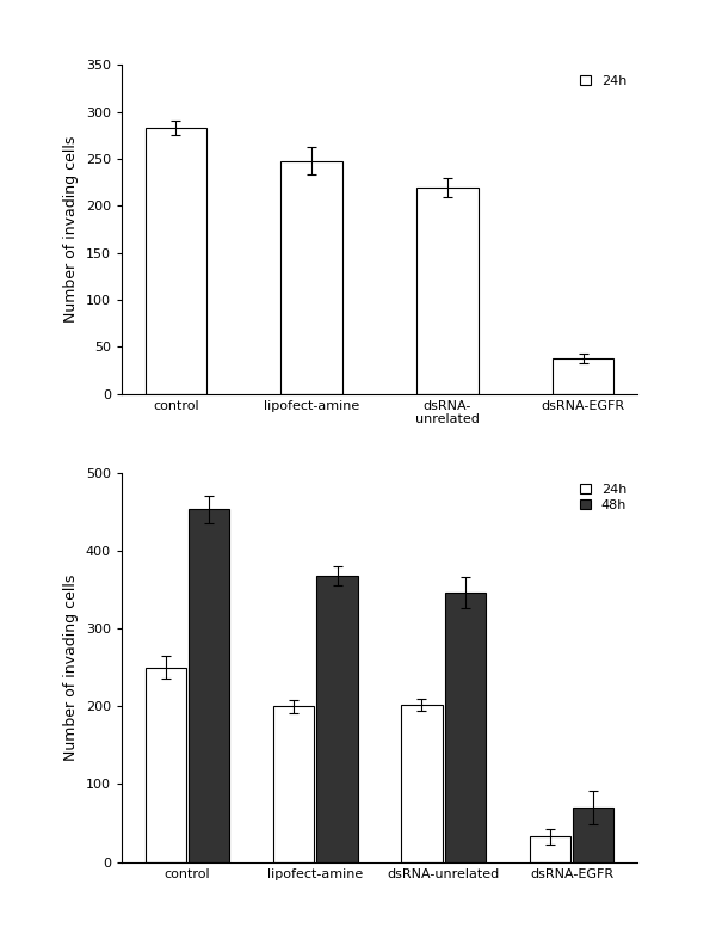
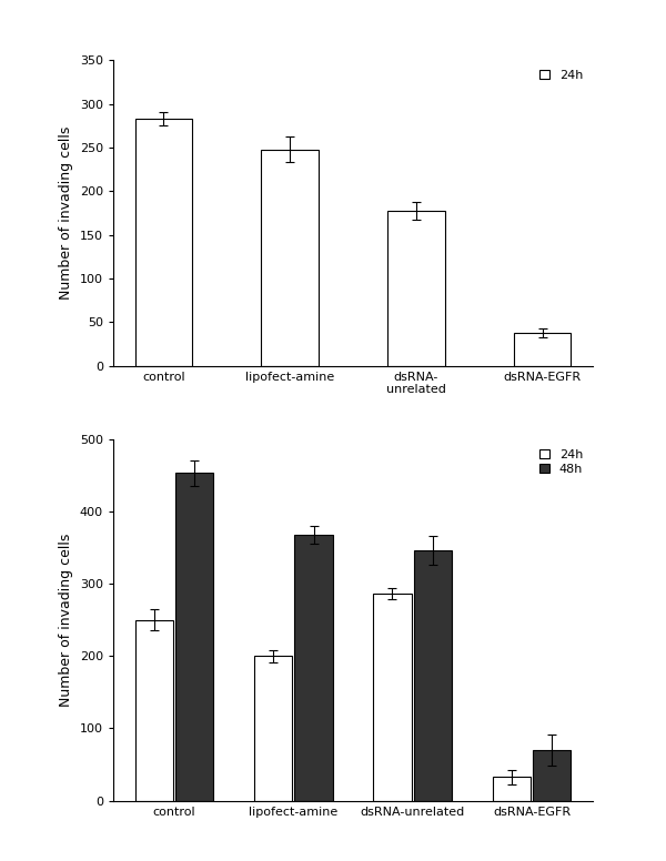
dsRNA- unrelated: 220 -> 178
24h/dsRNA-unrelated: 202 -> 286
